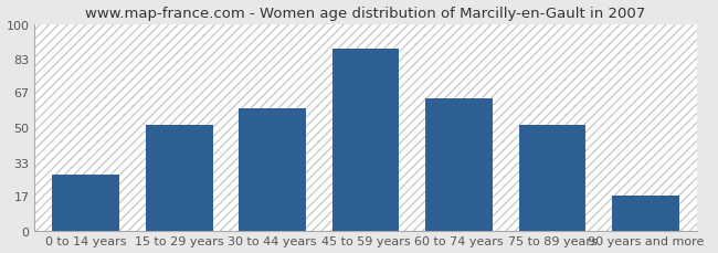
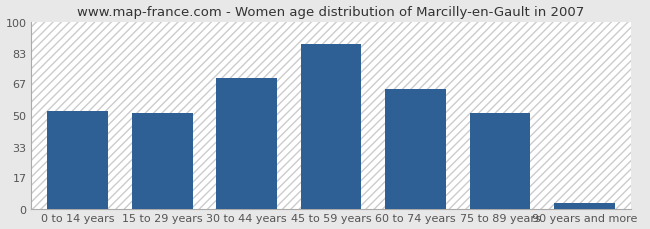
0 to 14 years: 27 -> 52
30 to 44 years: 59 -> 70
90 years and more: 17 -> 3
